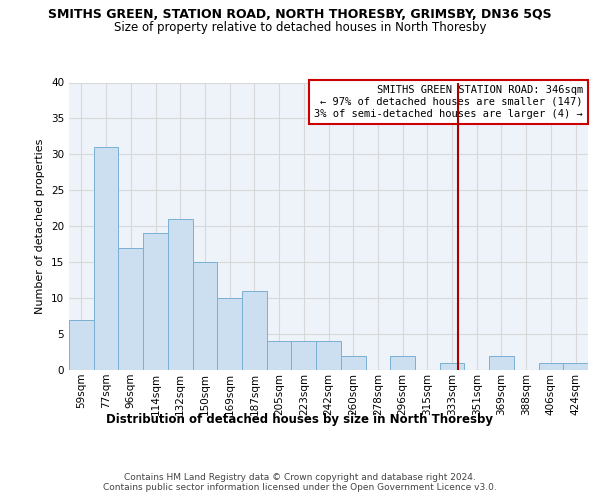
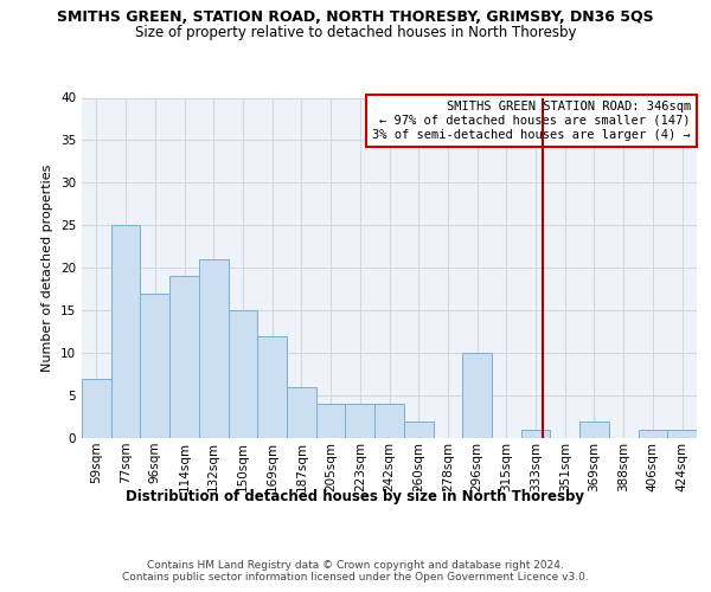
77sqm: 31 -> 25
169sqm: 10 -> 12
187sqm: 11 -> 6
296sqm: 2 -> 10
